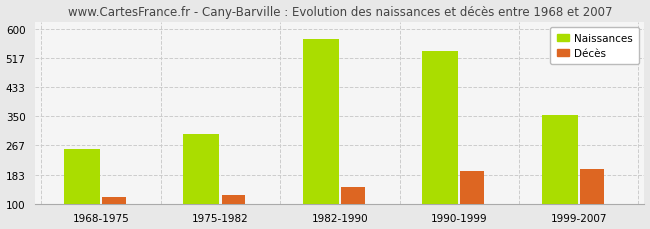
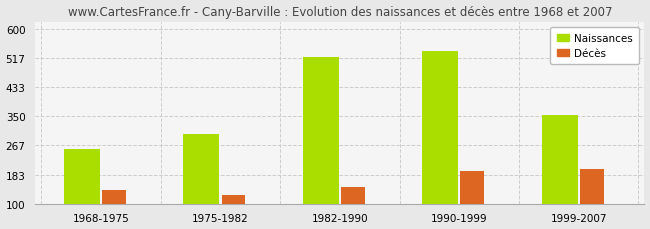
Décès/1968-1975: 118 -> 140
Naissances/1982-1990: 570 -> 520
